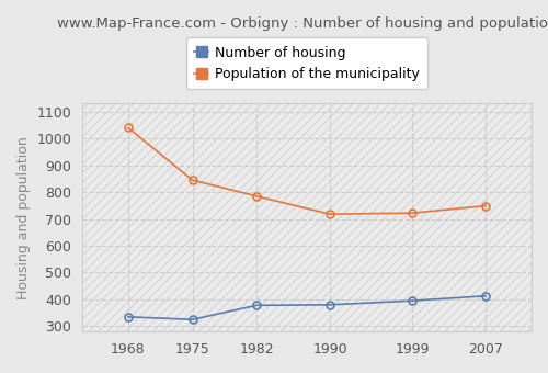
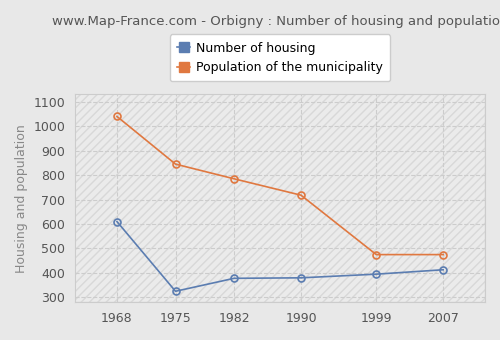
Number of housing/1968: 335 -> 610
Population of the municipality/1999: 722 -> 475
Population of the municipality/2007: 749 -> 475
